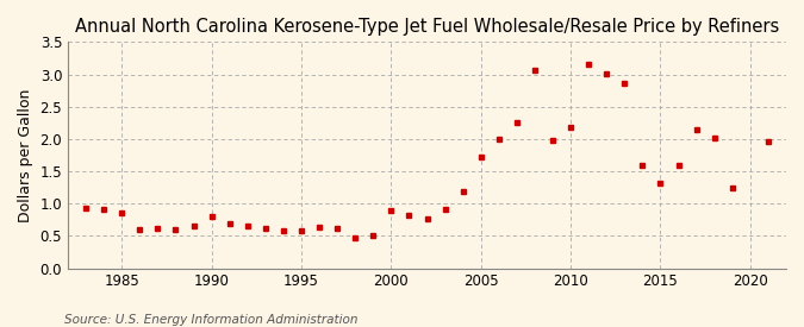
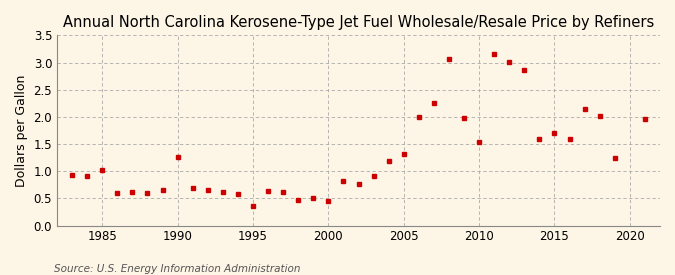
1985: 0.86 -> 1.02
1990: 0.81 -> 1.26
1995: 0.59 -> 0.36
2000: 0.89 -> 0.46
2005: 1.73 -> 1.32
2010: 2.19 -> 1.54
2015: 1.31 -> 1.70
